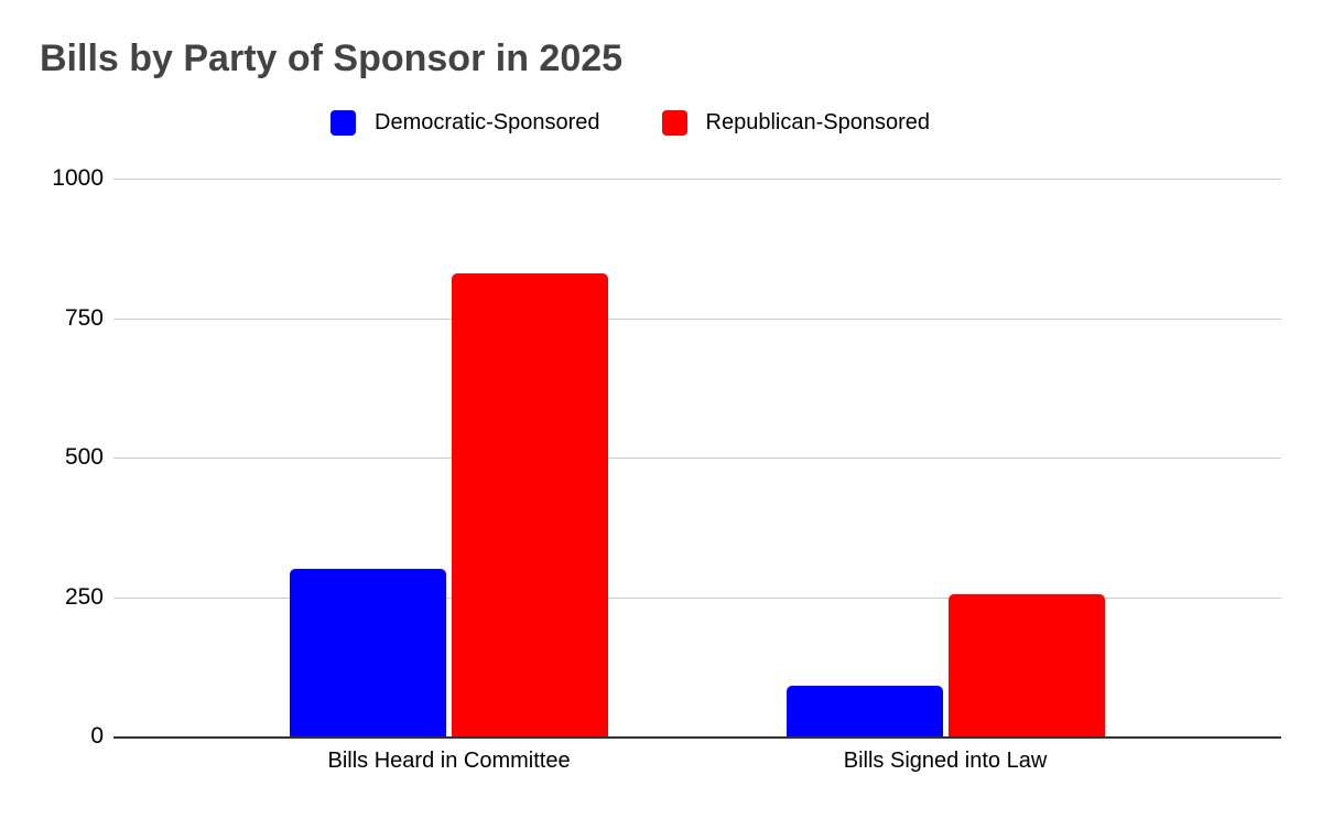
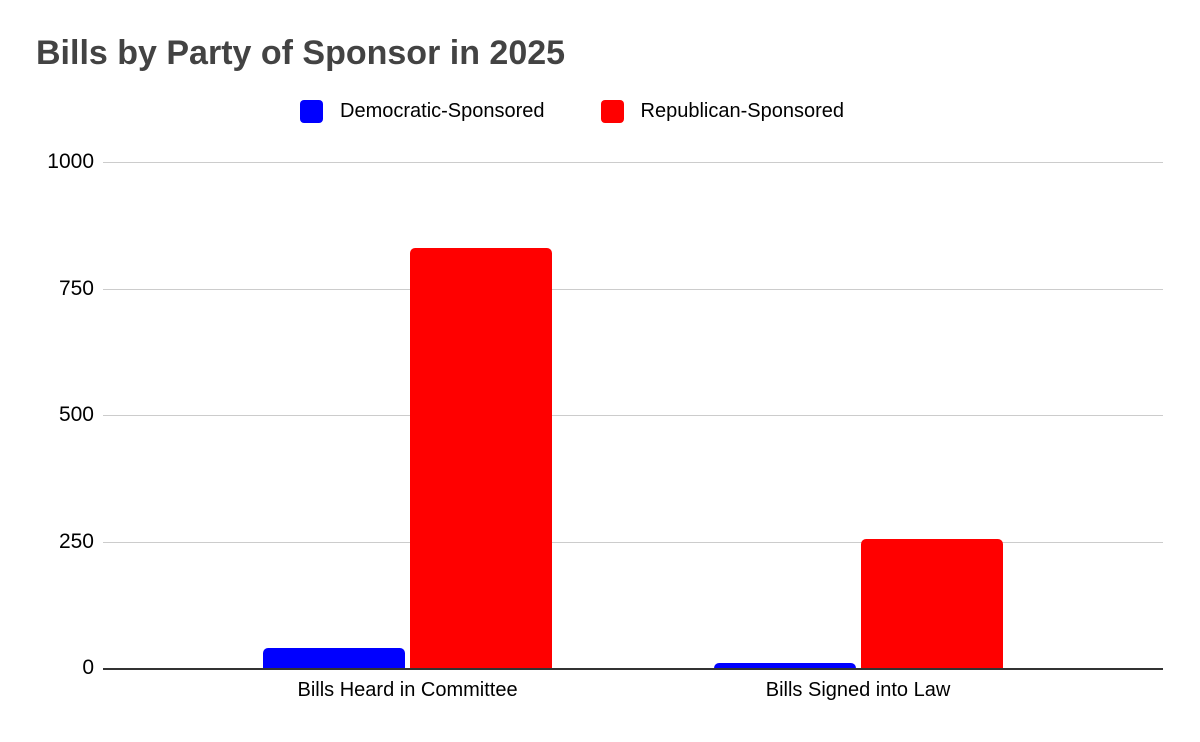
Democratic-Sponsored/Bills Heard in Committee: 300 -> 40
Democratic-Sponsored/Bills Signed into Law: 90 -> 10
